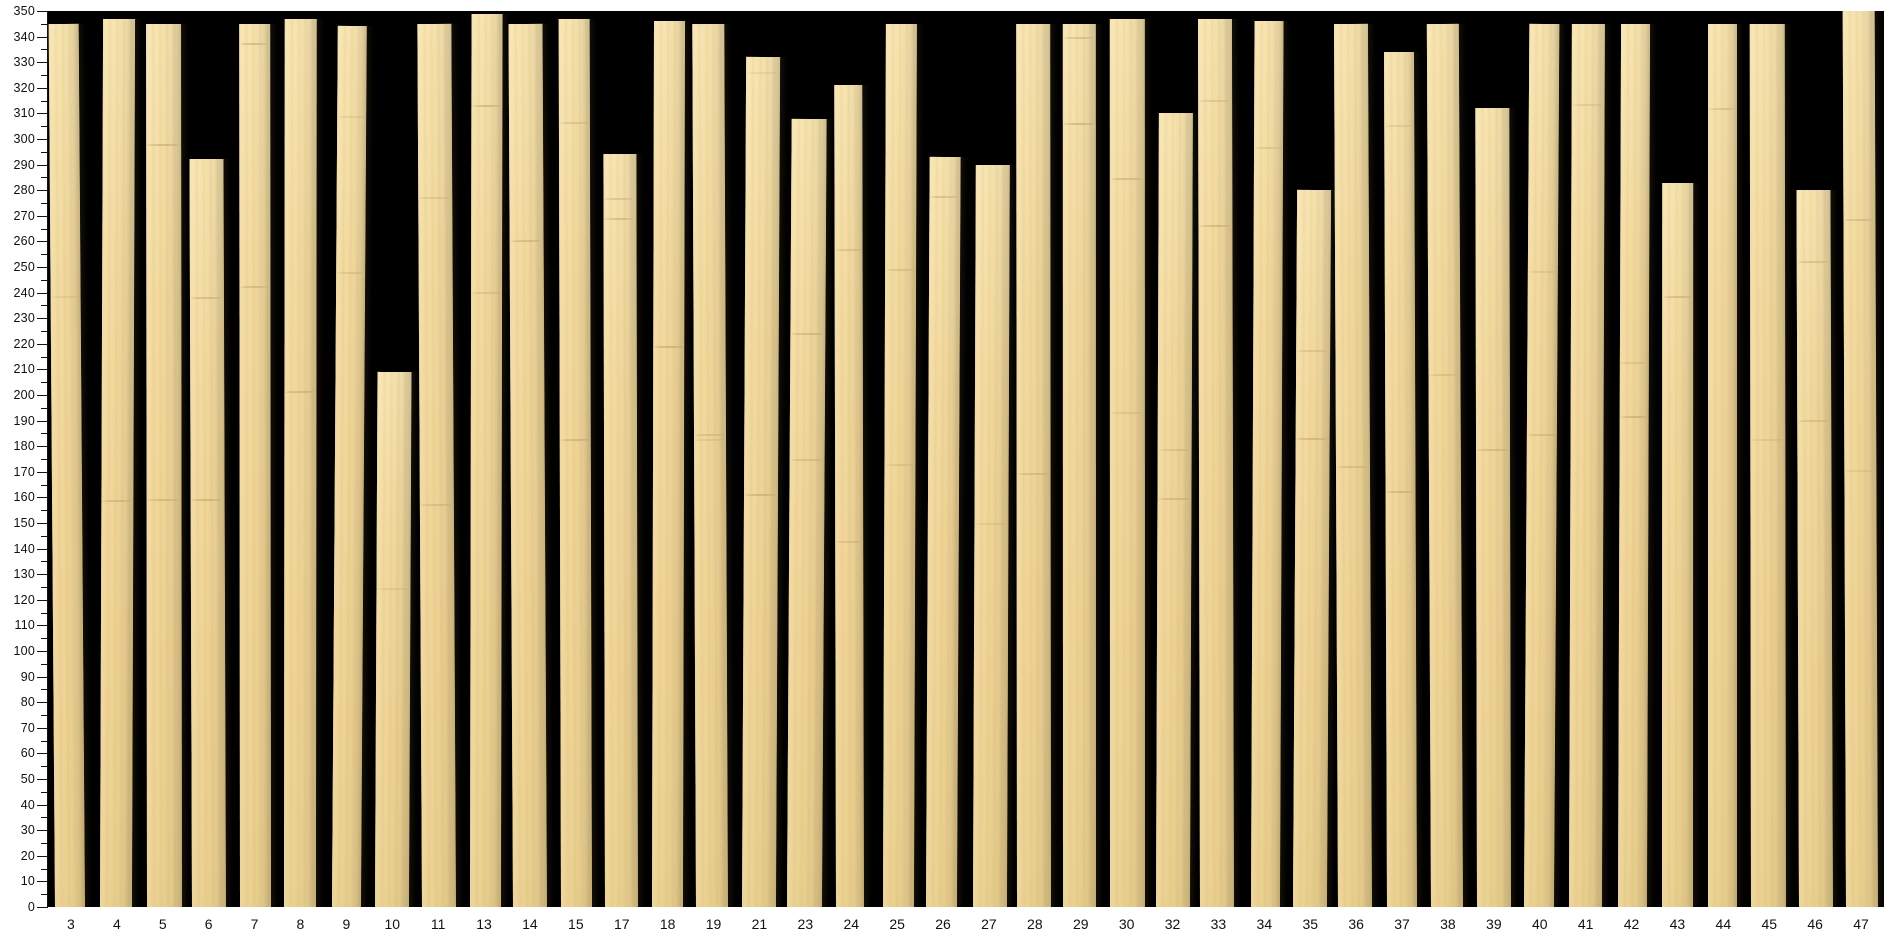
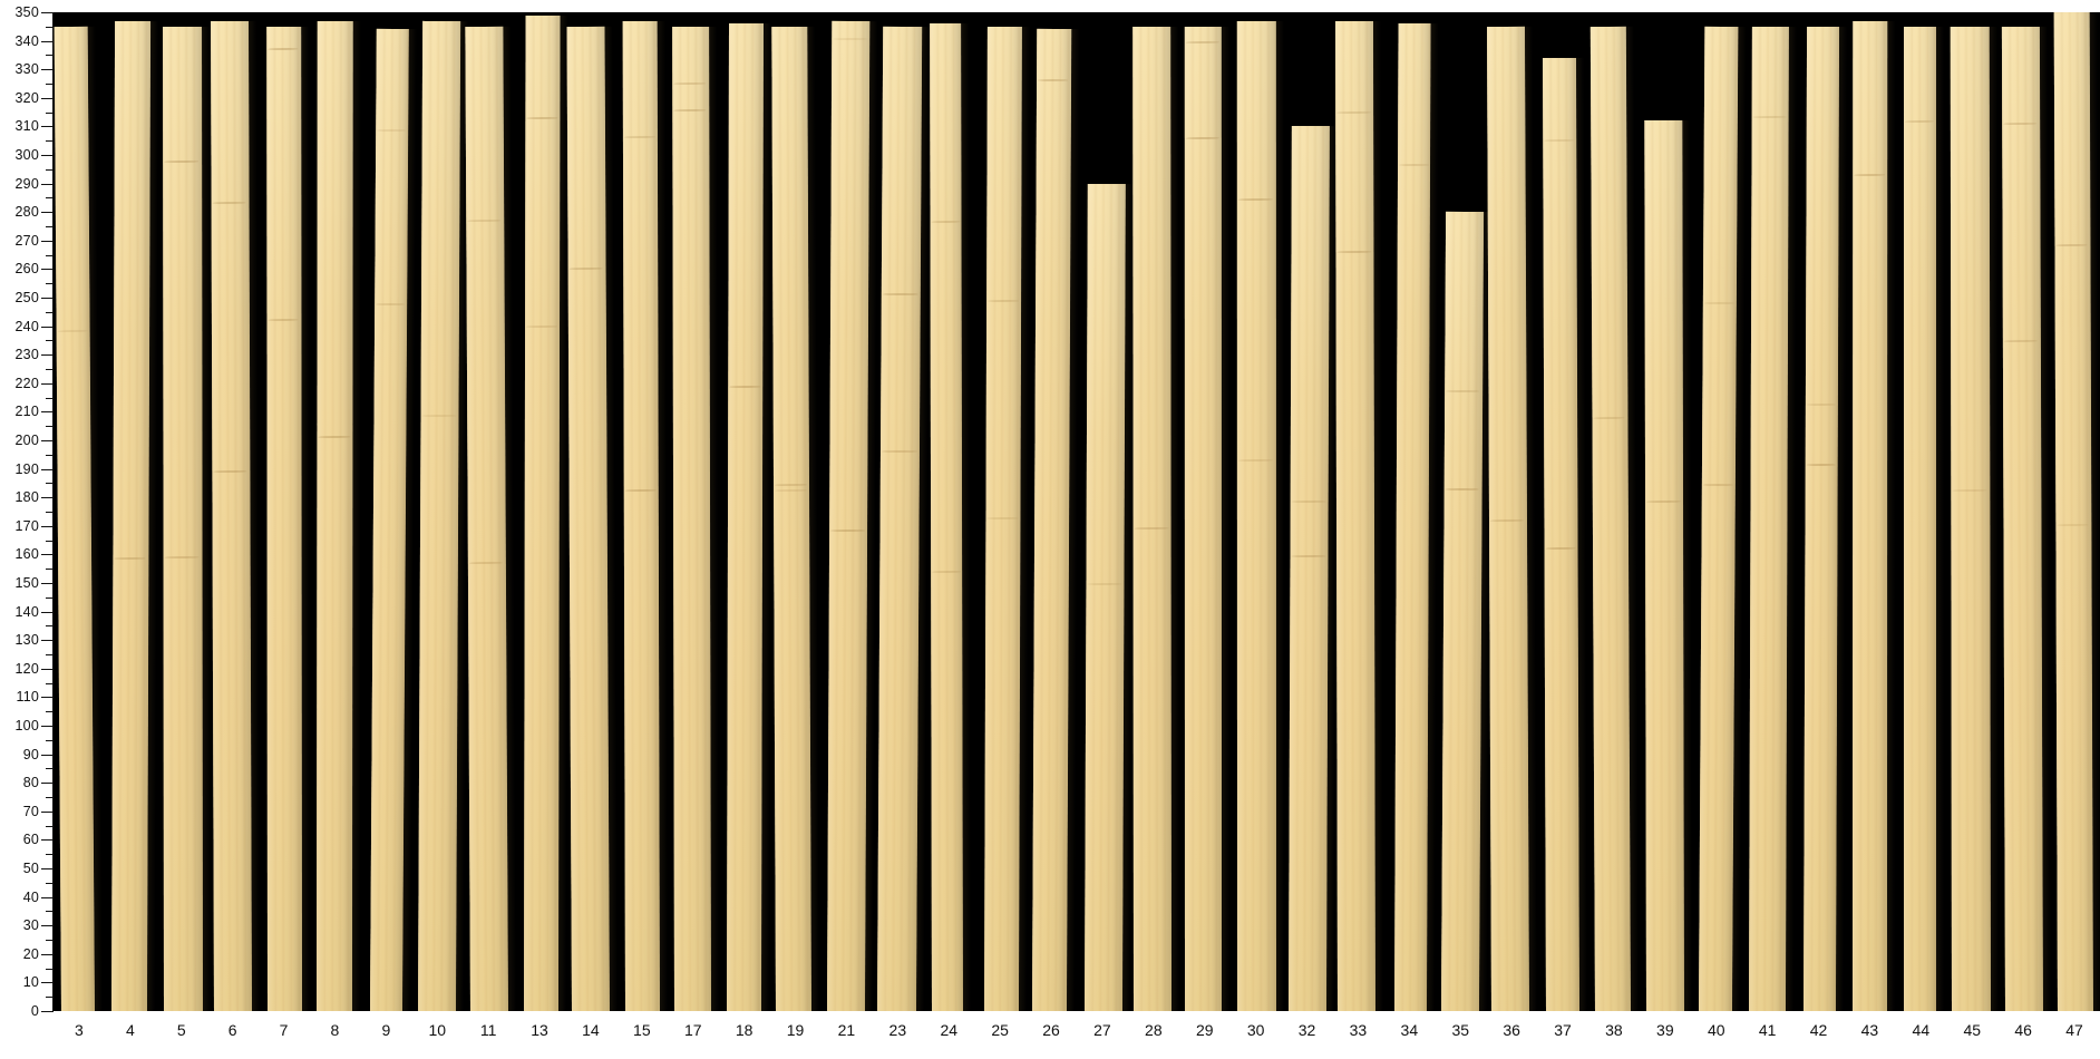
6: 292 -> 347
10: 209 -> 347
17: 294 -> 345
21: 332 -> 347
23: 308 -> 345
24: 321 -> 346
26: 293 -> 344
43: 283 -> 347
46: 280 -> 345
